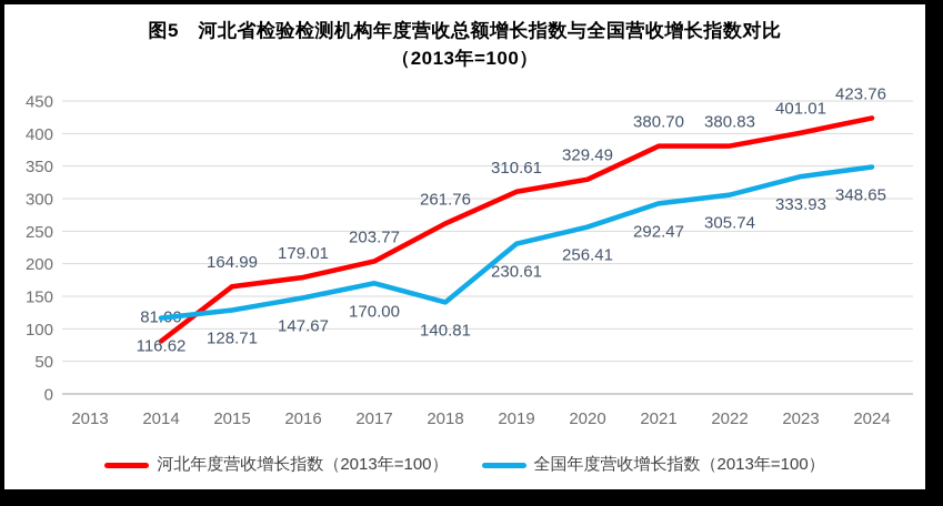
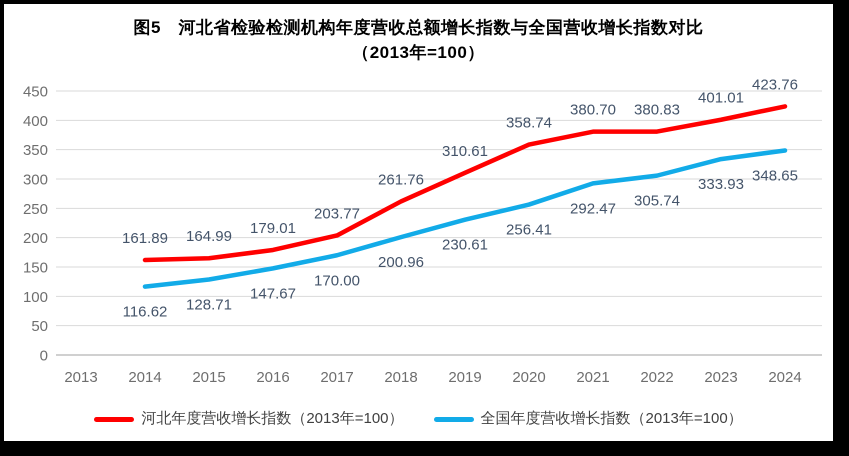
河北年度营收增长指数（2013年=100）/2014: 81.00 -> 161.89
全国年度营收增长指数（2013年=100）/2018: 140.81 -> 200.96
河北年度营收增长指数（2013年=100）/2020: 329.49 -> 358.74
